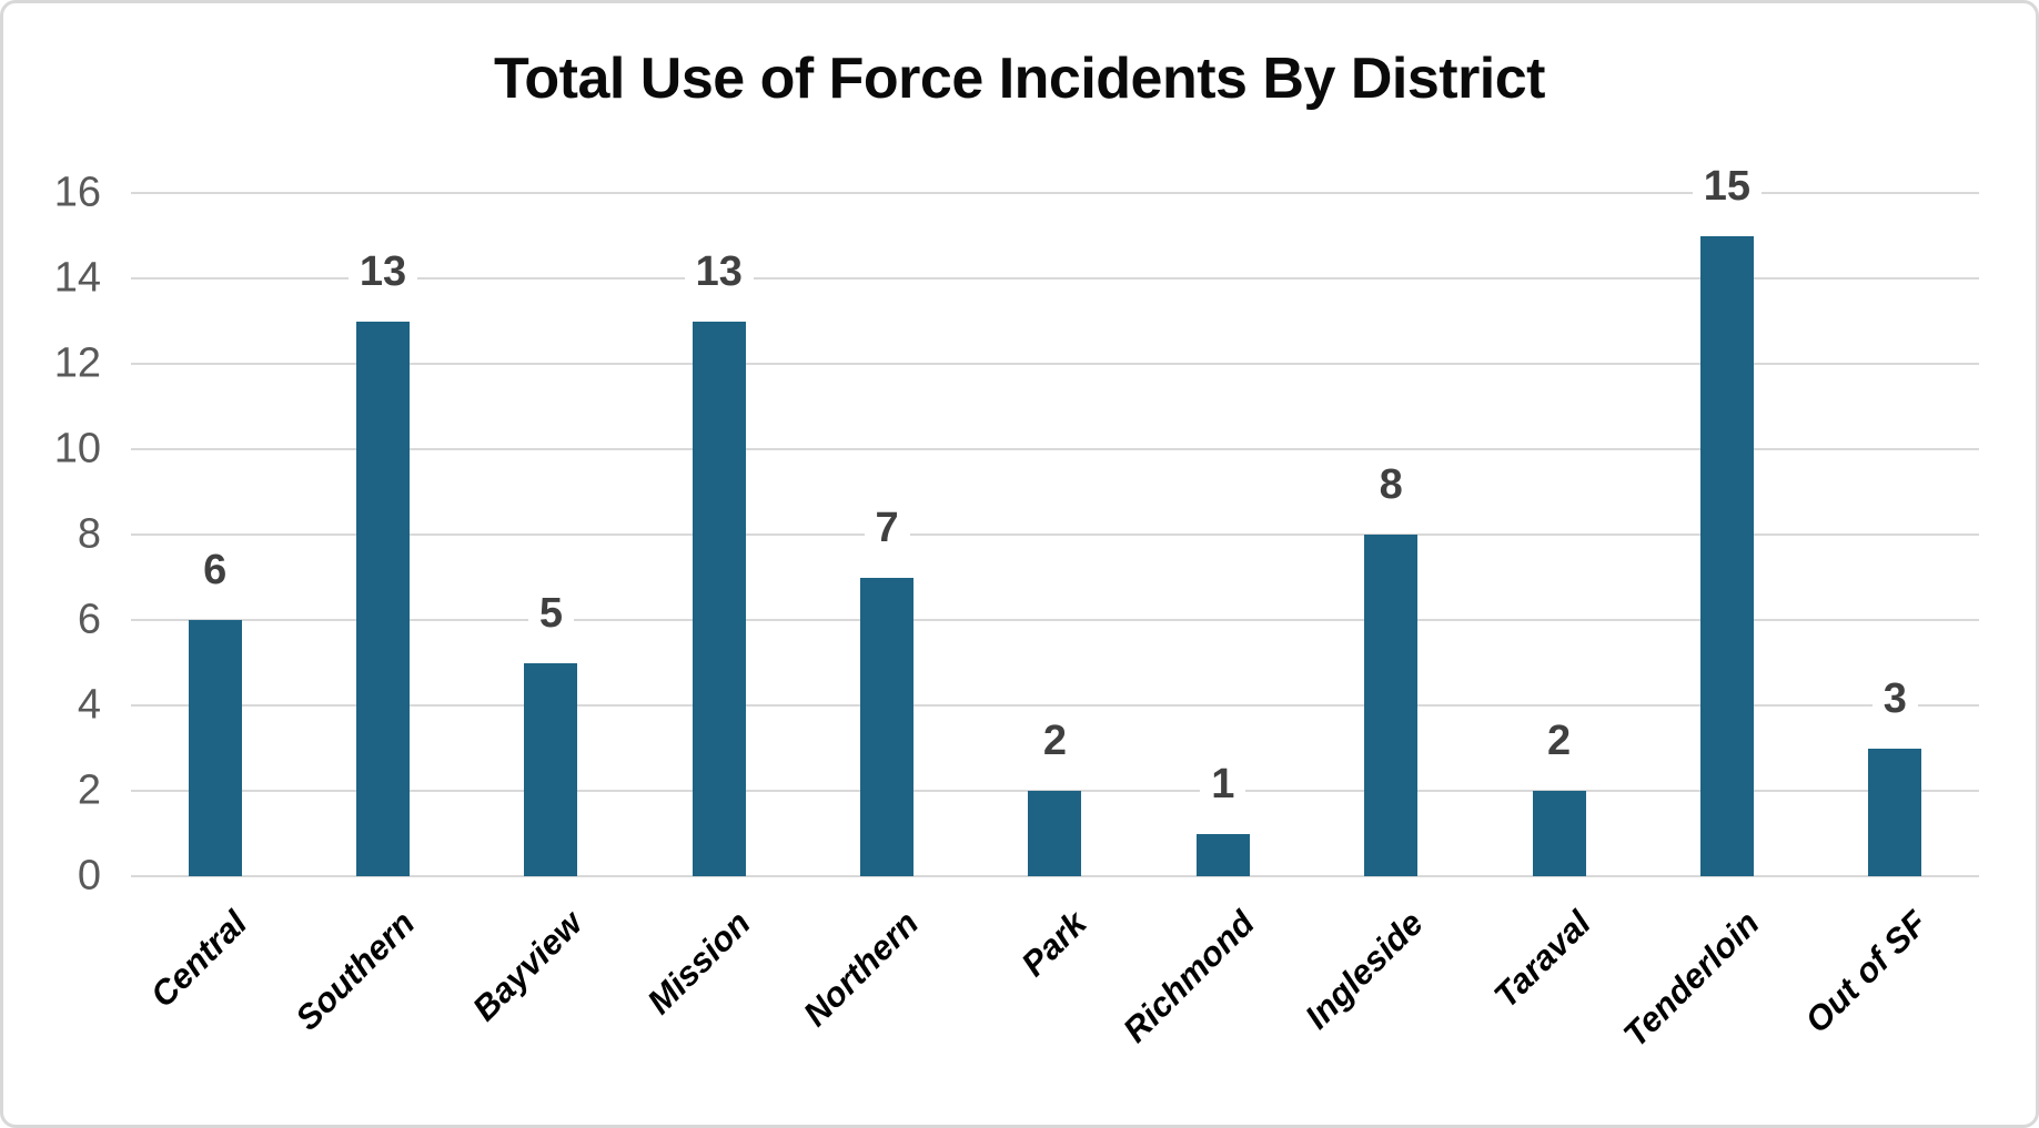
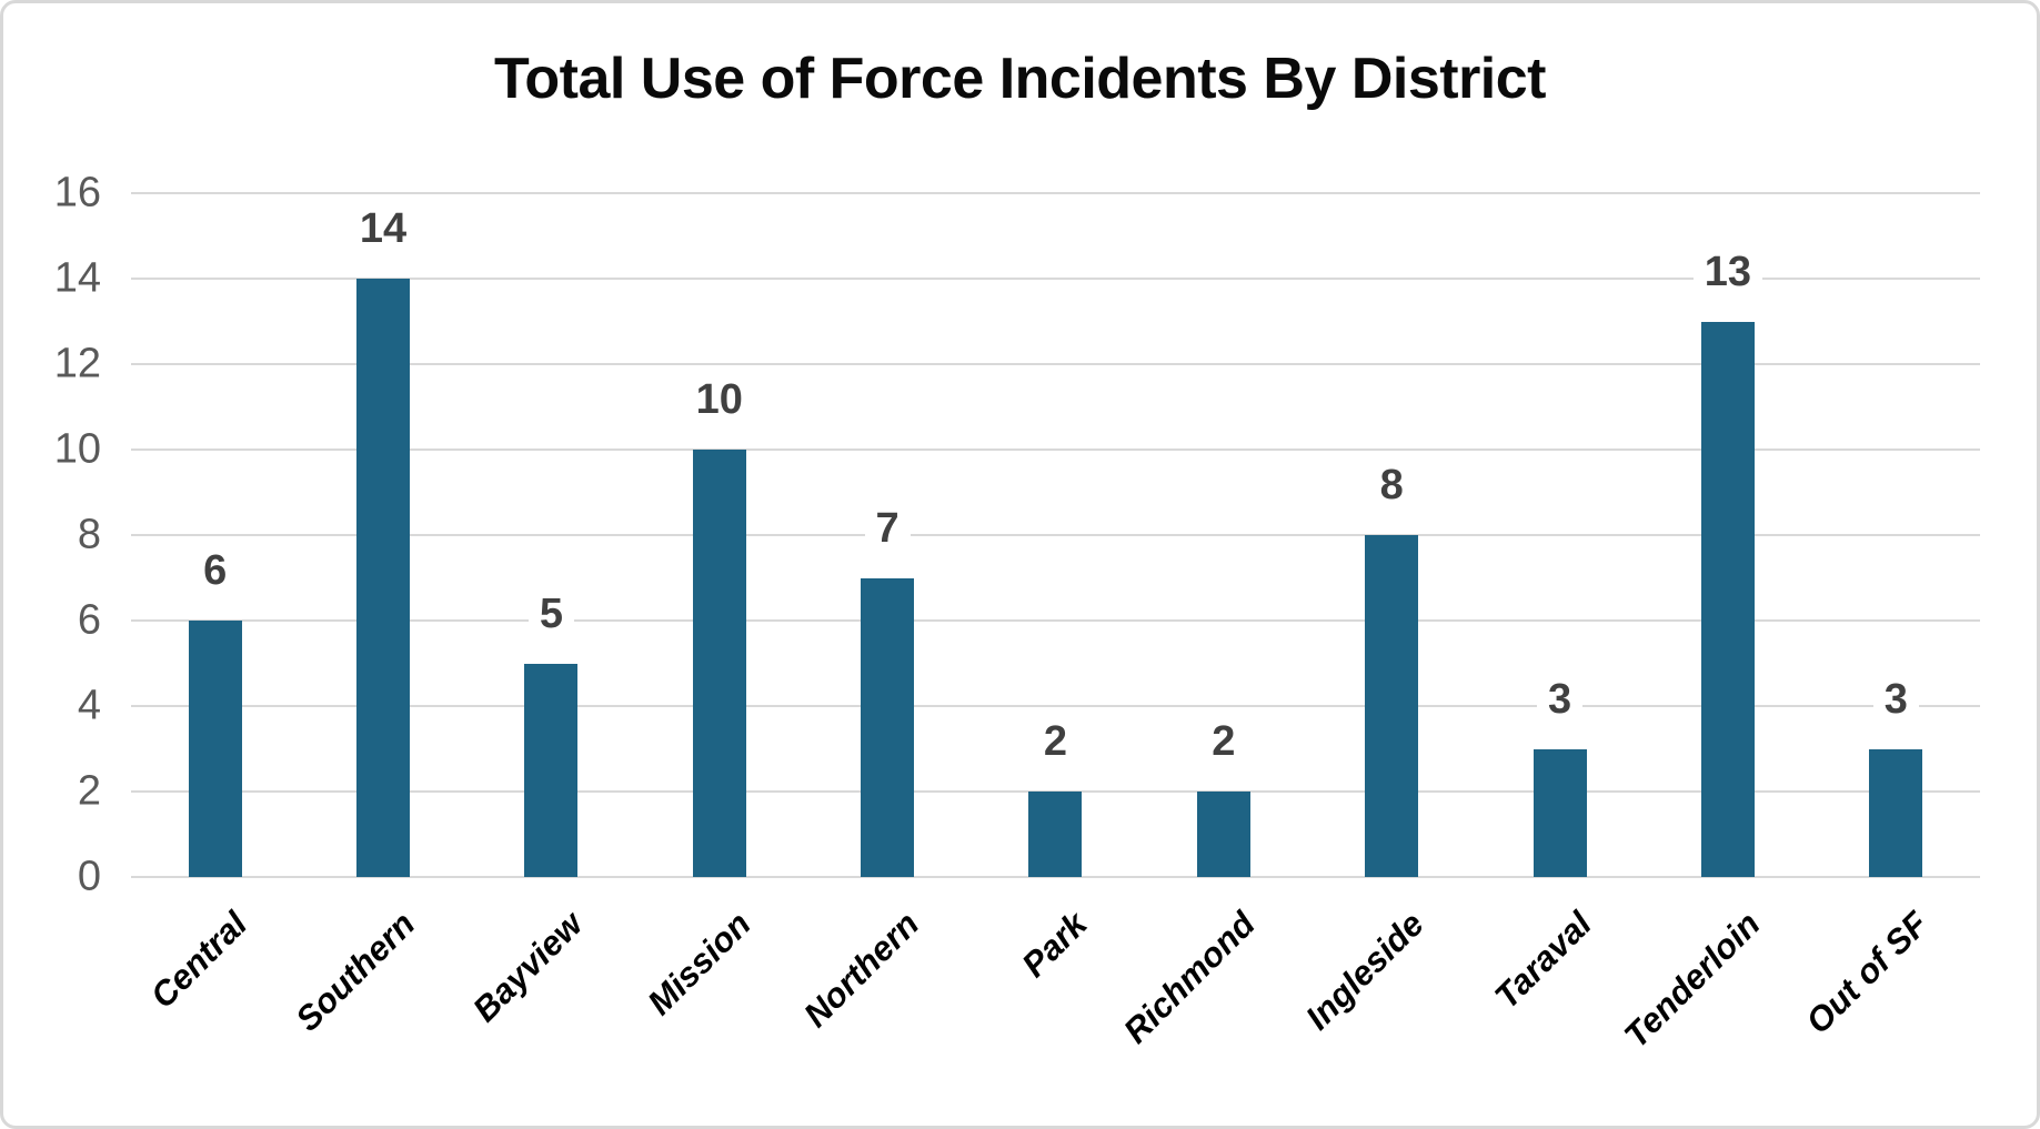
Southern: 13 -> 14
Mission: 13 -> 10
Richmond: 1 -> 2
Taraval: 2 -> 3
Tenderloin: 15 -> 13
